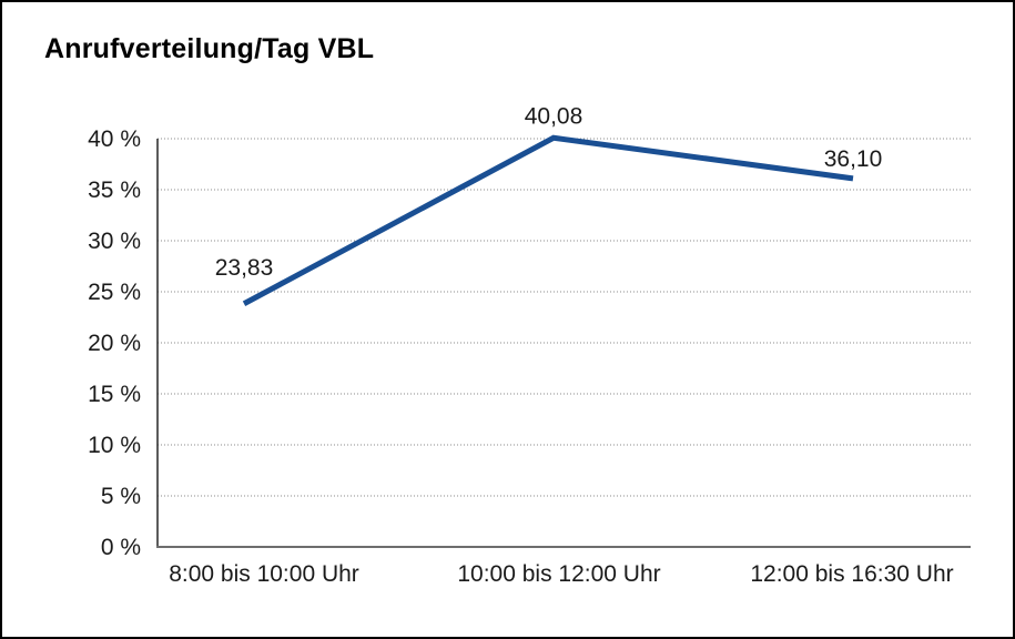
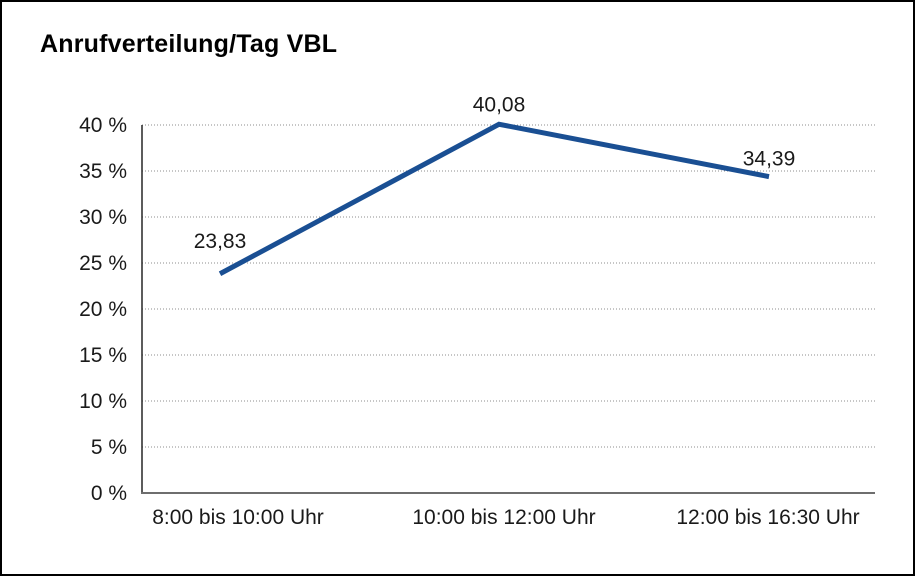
12:00 bis 16:30 Uhr: 36,10 -> 34,39
